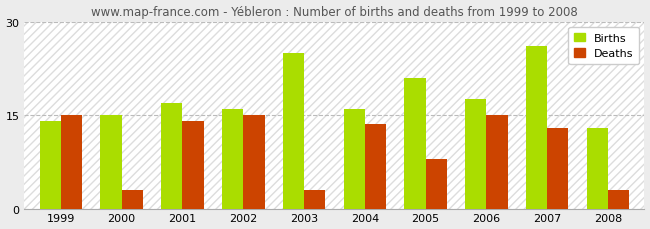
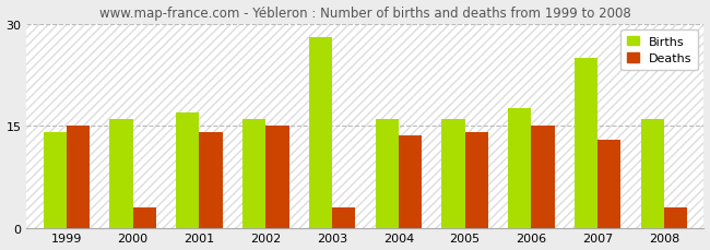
Births/2000: 15.0 -> 16.0
Births/2003: 25.0 -> 28.0
Births/2005: 21.0 -> 16.0
Deaths/2005: 8.0 -> 14.0
Births/2007: 26.0 -> 25.0
Births/2008: 13.0 -> 16.0
